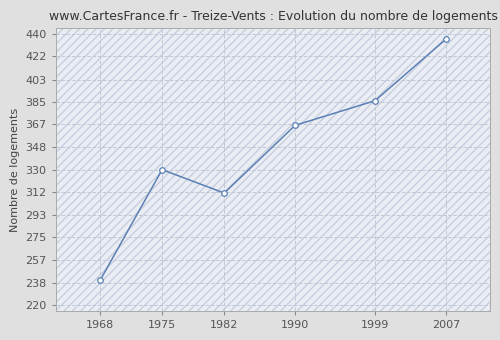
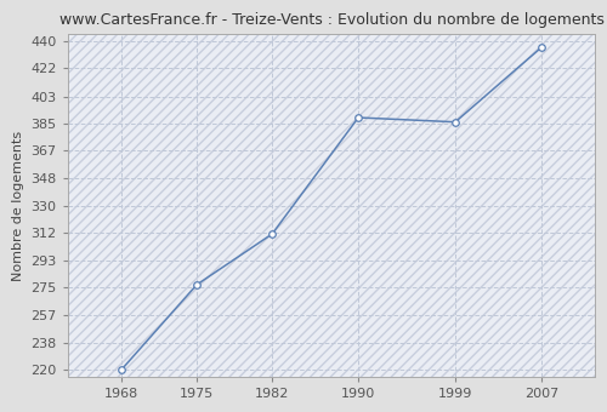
1968: 240 -> 220
1975: 330 -> 277
1990: 366 -> 389
